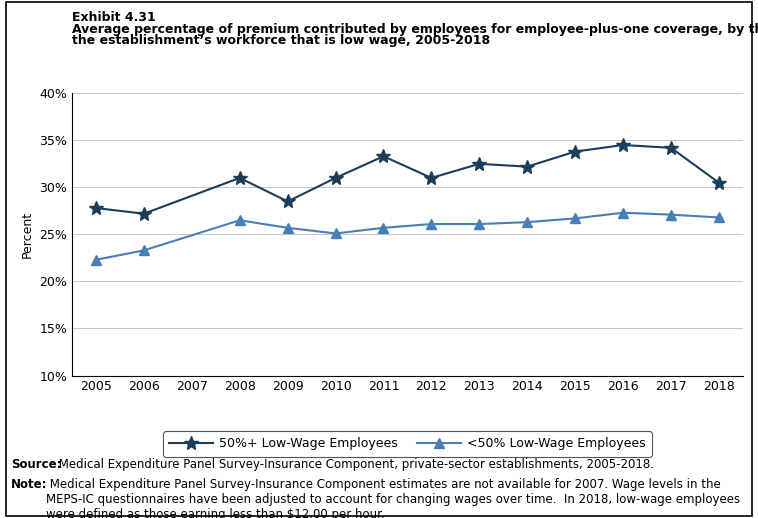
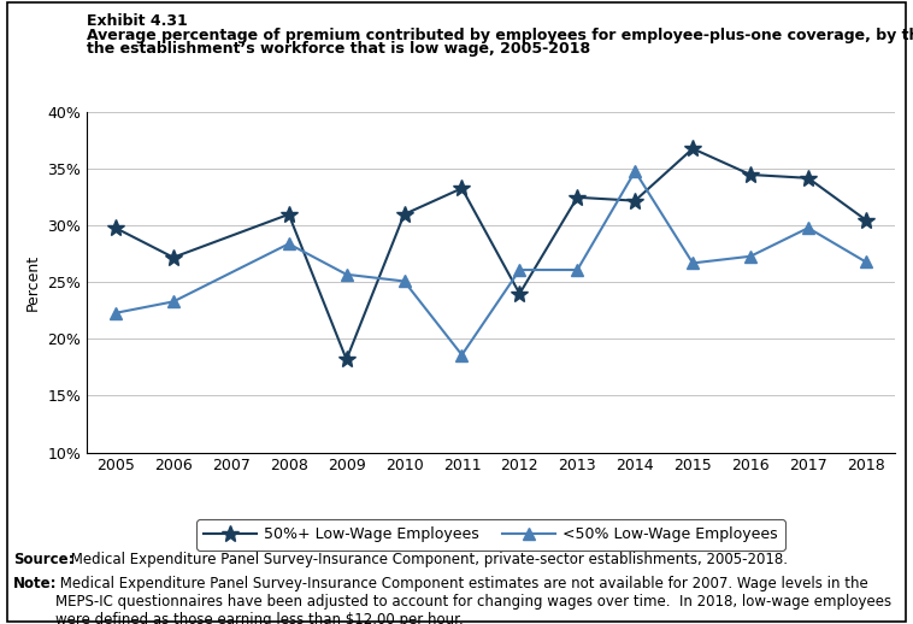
50%+ Low-Wage Employees/2005: 27.8% -> 29.8%
<50% Low-Wage Employees/2008: 26.5% -> 28.4%
50%+ Low-Wage Employees/2009: 28.5% -> 18.2%
<50% Low-Wage Employees/2011: 25.7% -> 18.6%
50%+ Low-Wage Employees/2012: 31.0% -> 24.0%
<50% Low-Wage Employees/2014: 26.3% -> 34.8%
50%+ Low-Wage Employees/2015: 33.8% -> 36.8%
<50% Low-Wage Employees/2017: 27.1% -> 29.8%
